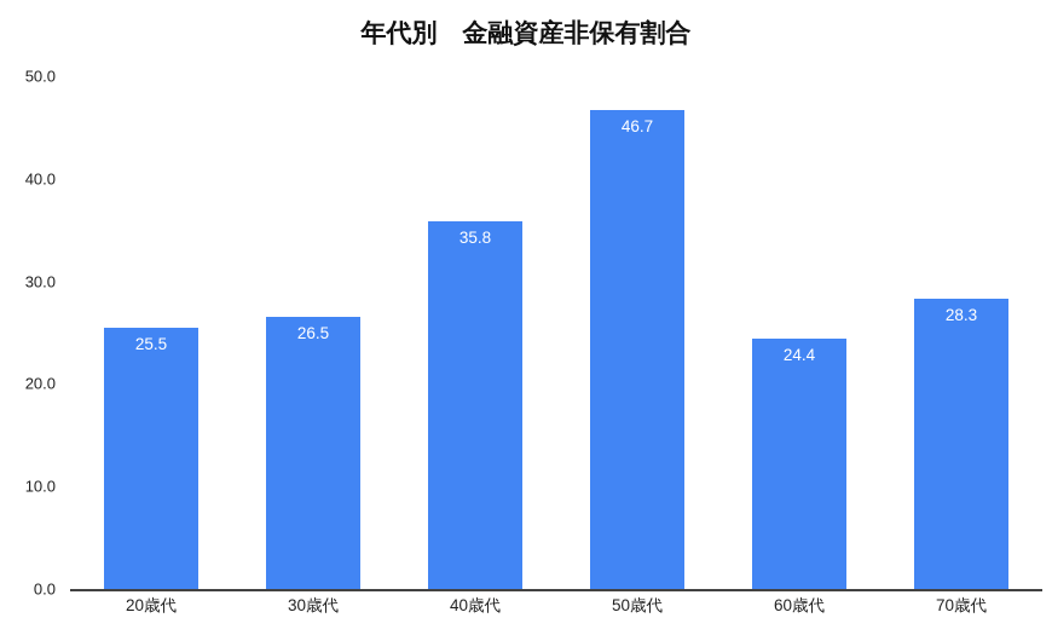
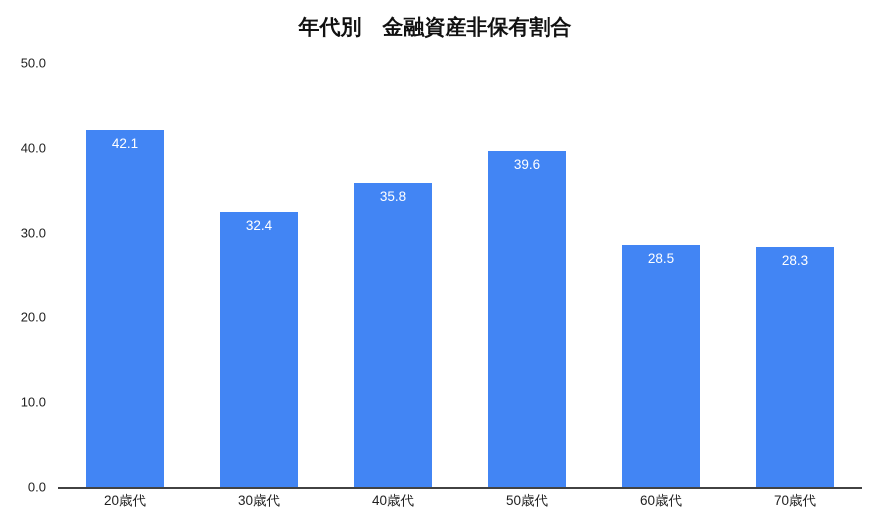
20歳代: 25.5 -> 42.1
30歳代: 26.5 -> 32.4
50歳代: 46.7 -> 39.6
60歳代: 24.4 -> 28.5
